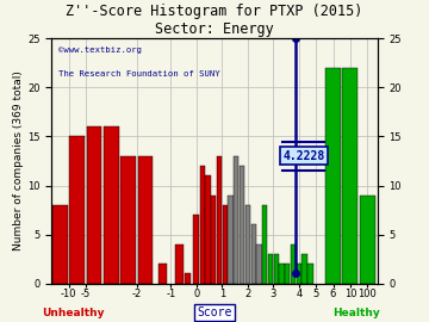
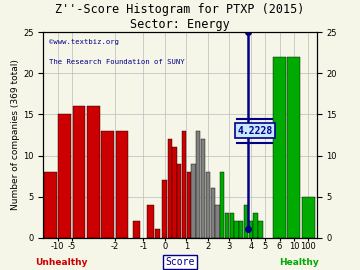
100: 9 -> 5
